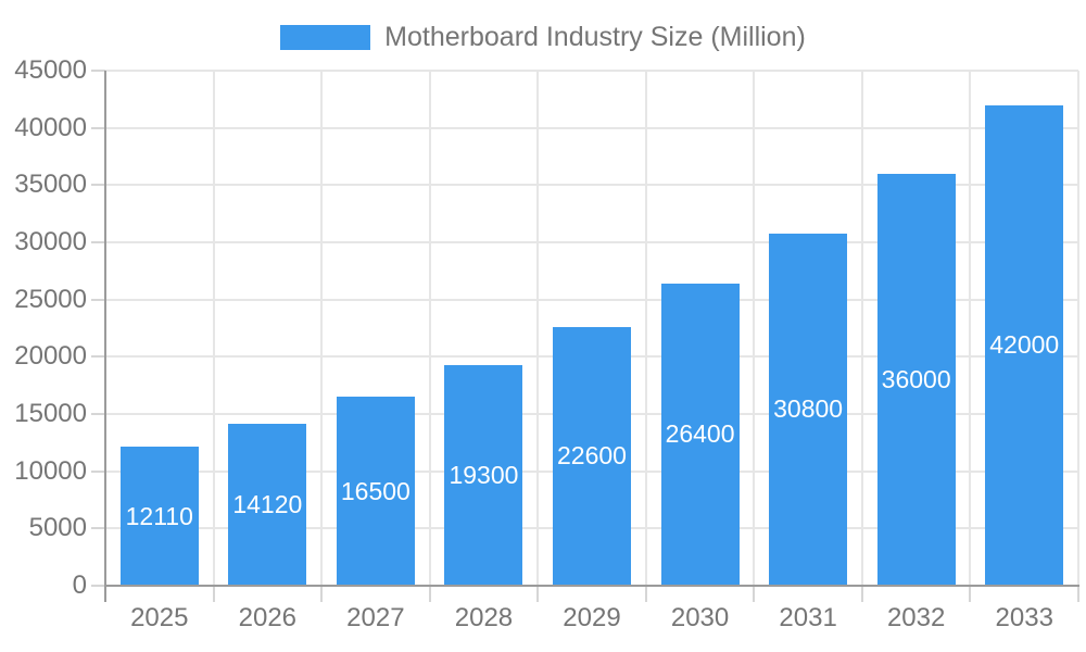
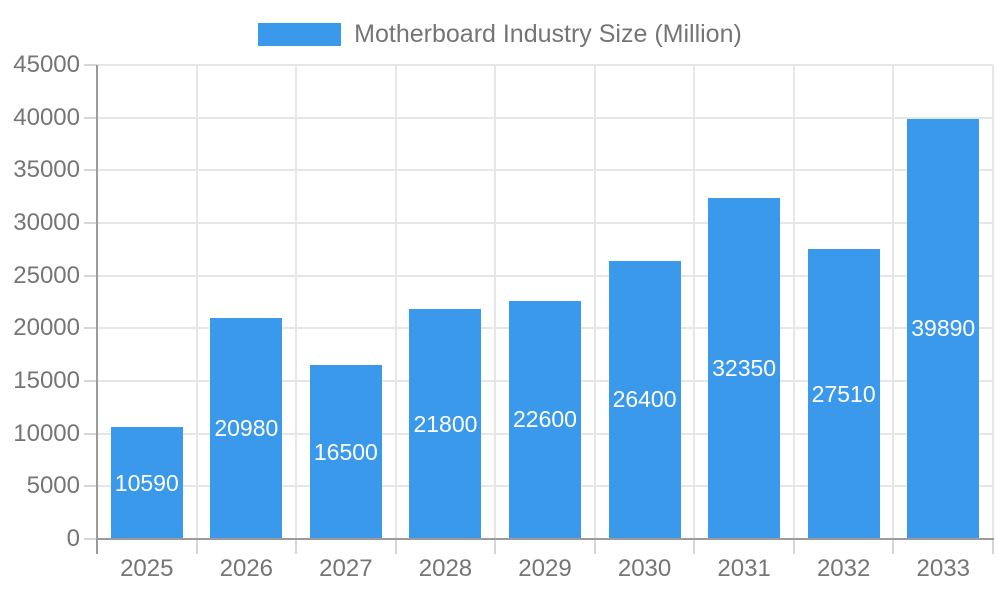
2025: 12110 -> 10590
2026: 14120 -> 20980
2028: 19300 -> 21800
2031: 30800 -> 32350
2032: 36000 -> 27510
2033: 42000 -> 39890
